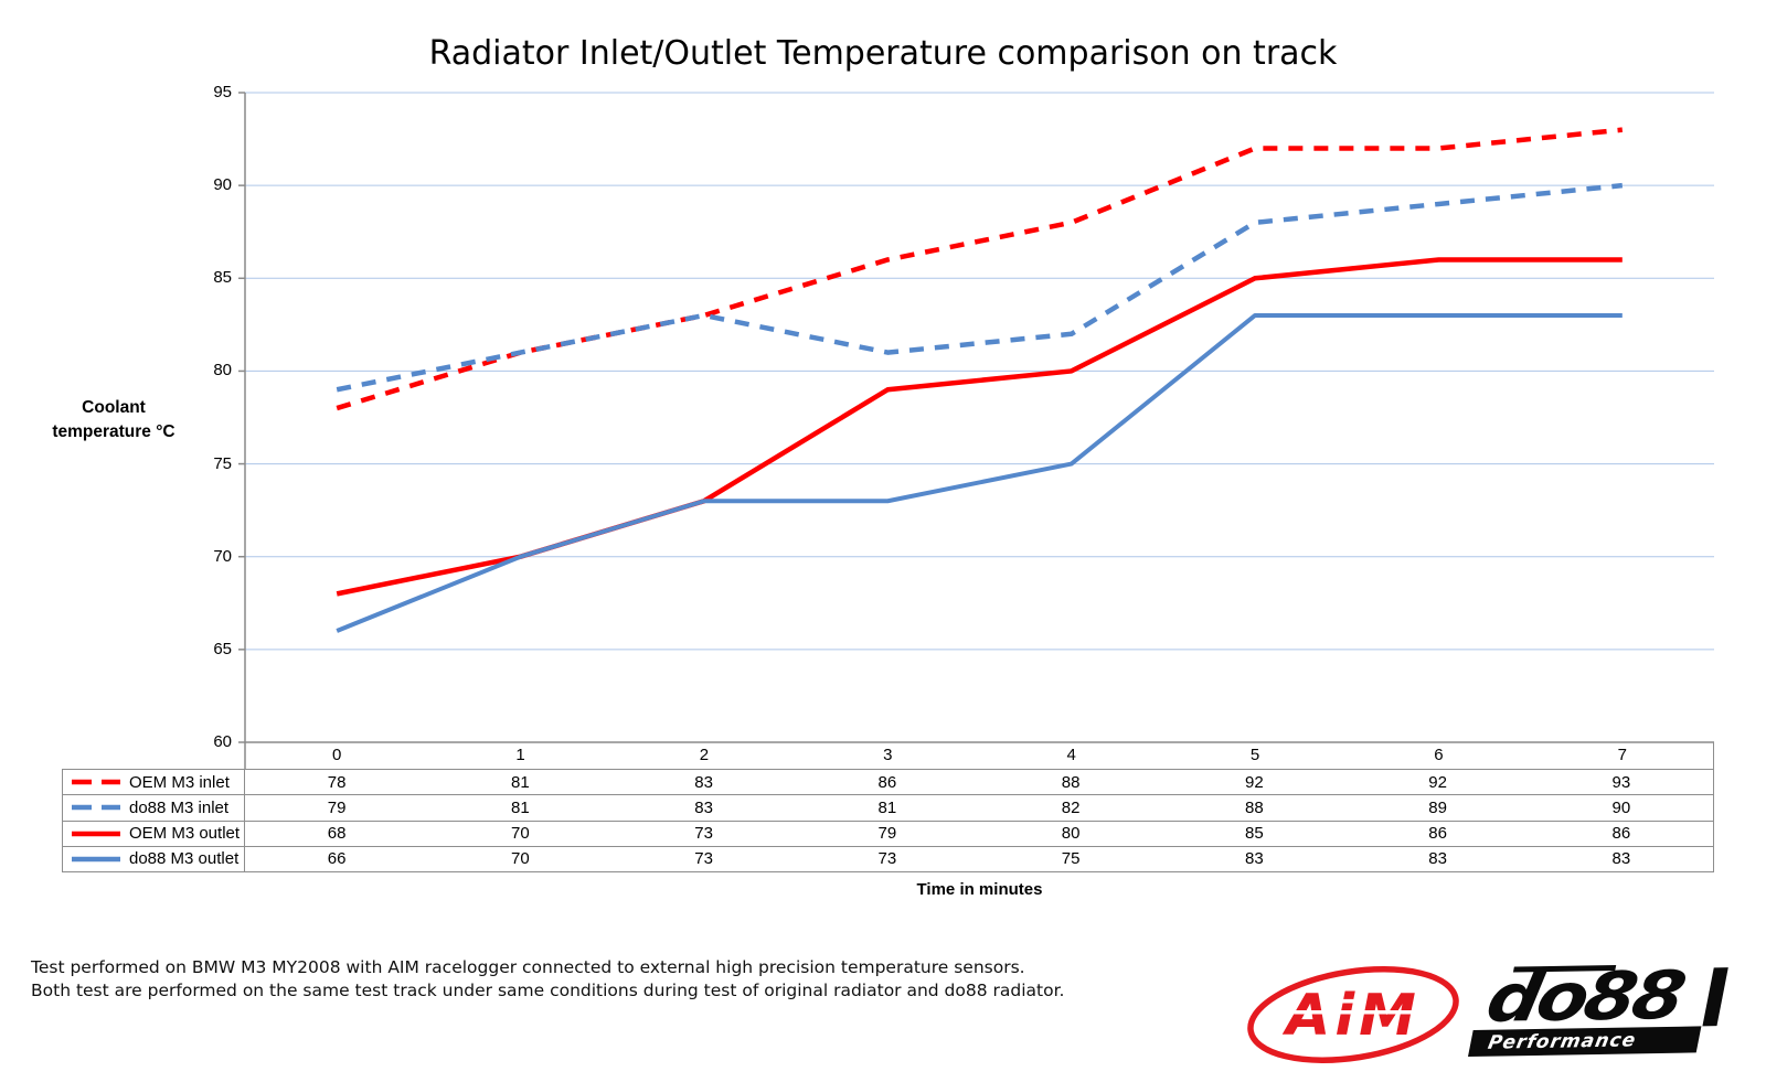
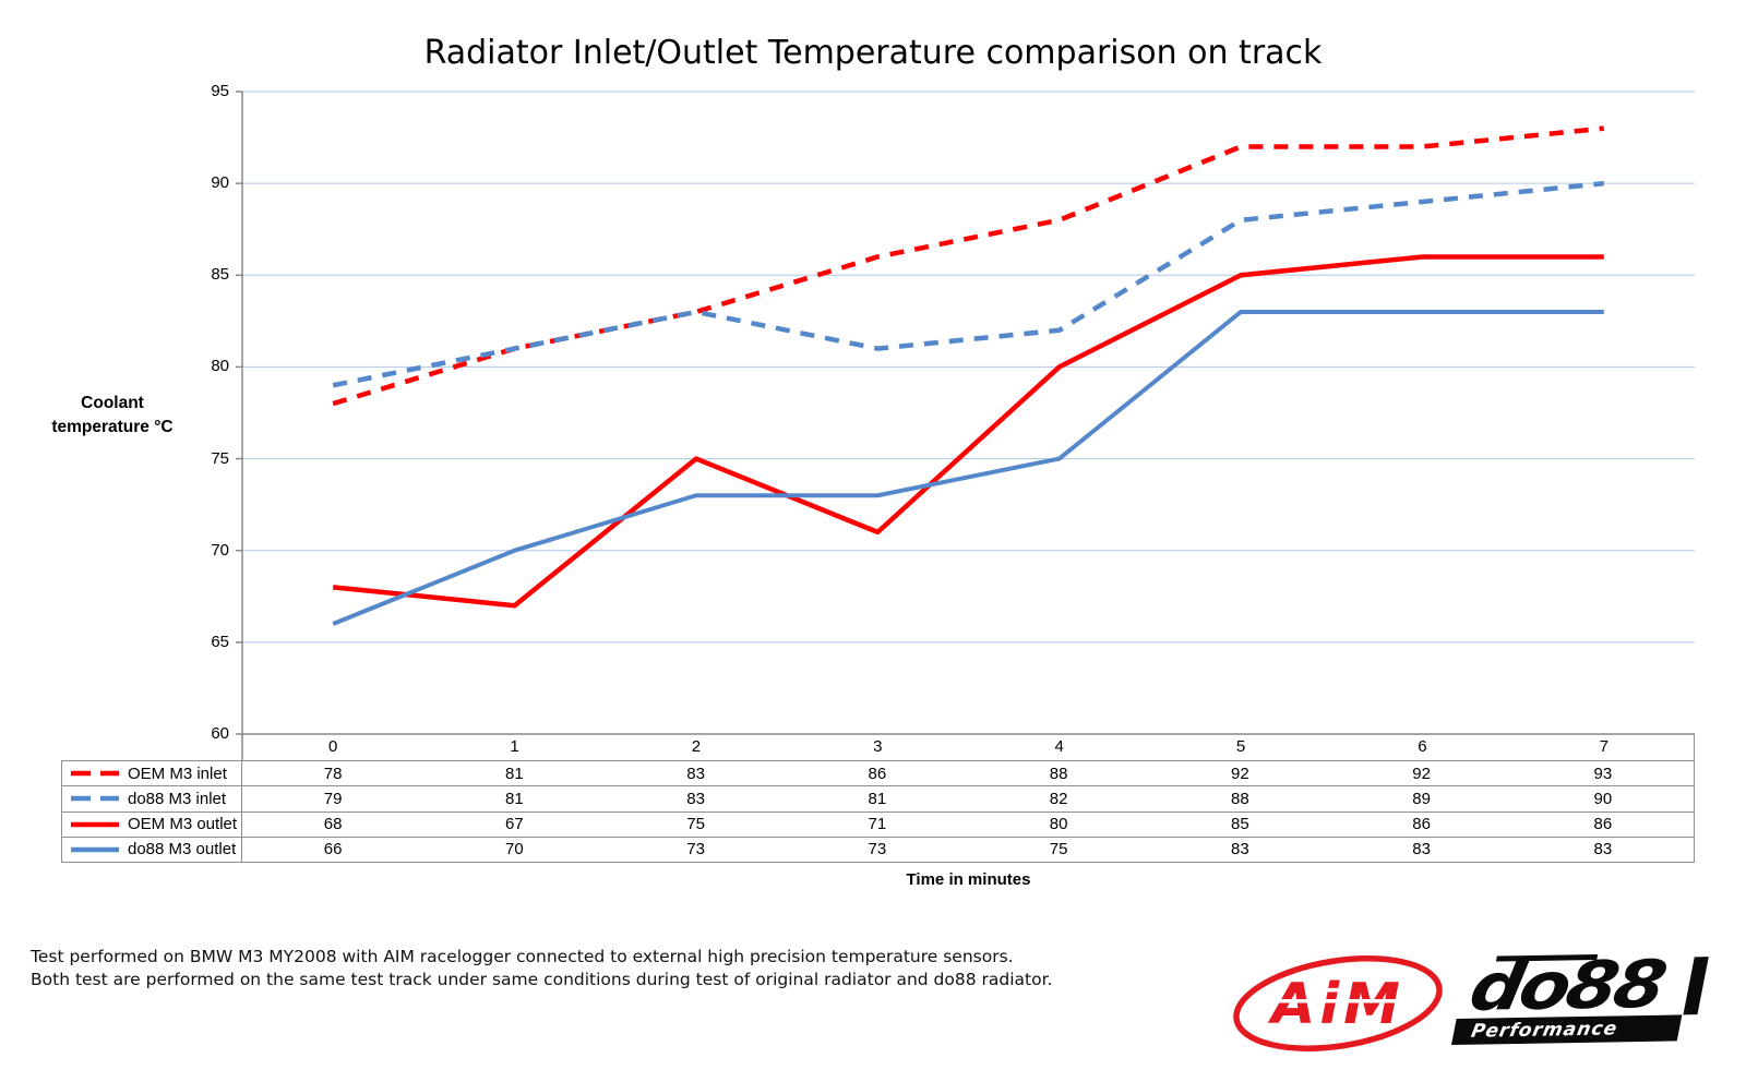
OEM M3 outlet/1: 70 -> 67
OEM M3 outlet/2: 73 -> 75
OEM M3 outlet/3: 79 -> 71
